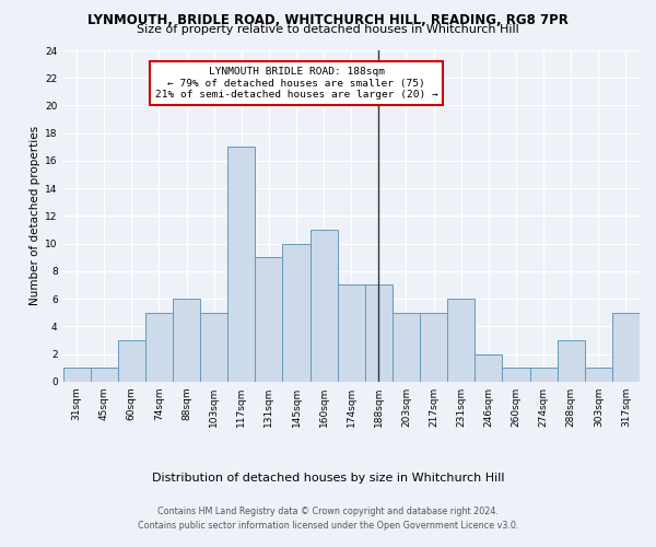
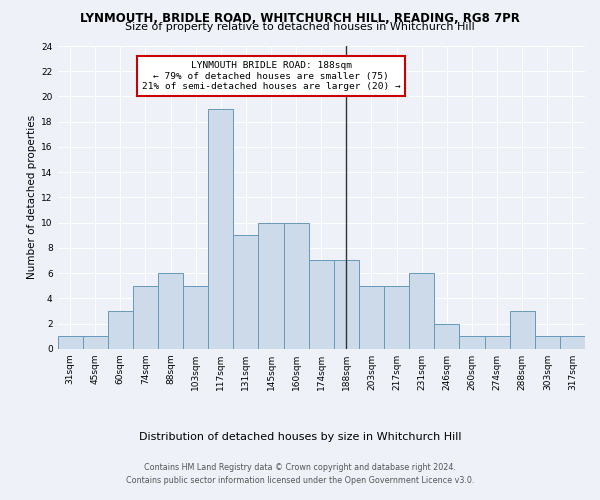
117sqm: 17 -> 19
160sqm: 11 -> 10
317sqm: 5 -> 1
